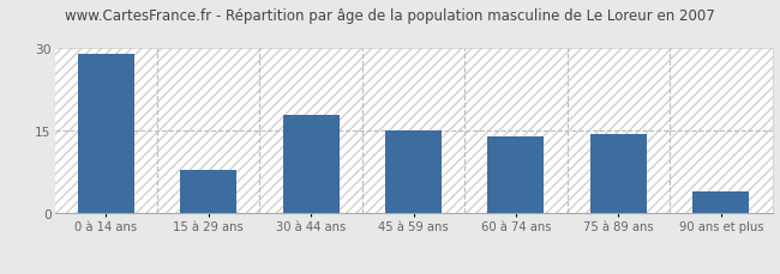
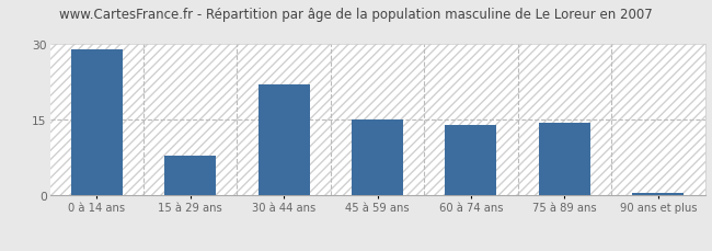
30 à 44 ans: 18.0 -> 22.0
90 ans et plus: 4.0 -> 0.5
